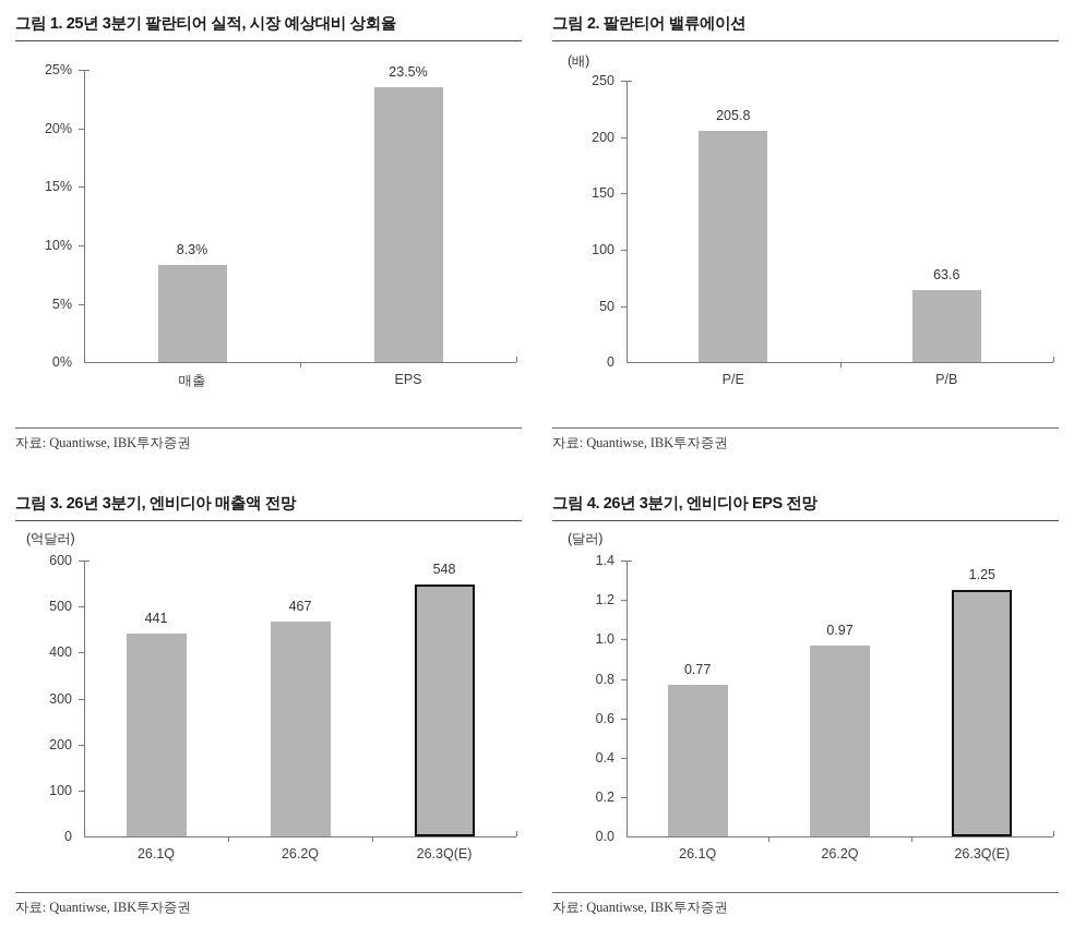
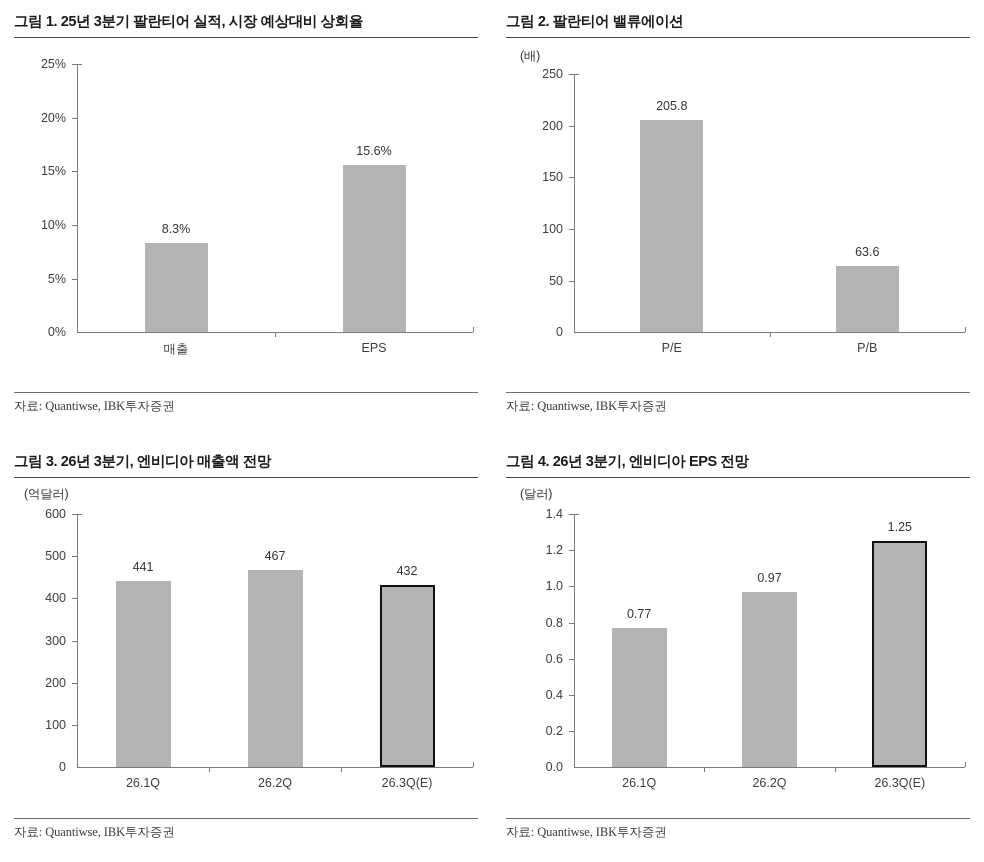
그림 1. 25년 3분기 팔란티어 실적, 시장 예상대비 상회율/EPS: 23.5% -> 15.6%
그림 3. 26년 3분기, 엔비디아 매출액 전망/26.3Q(E): 548 -> 432
